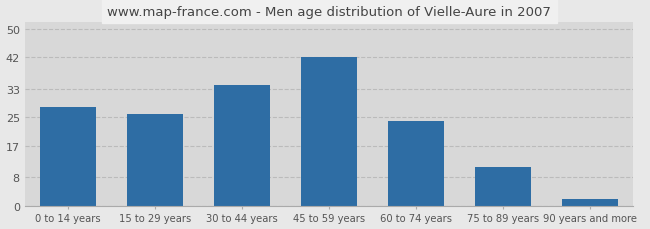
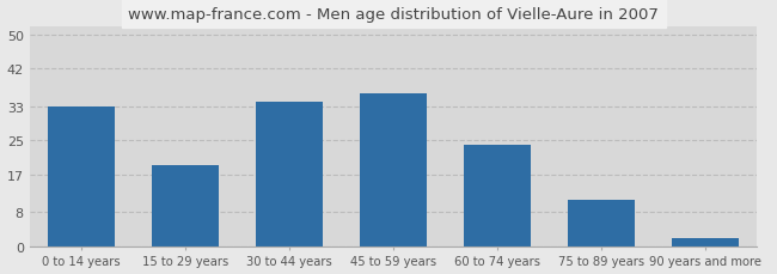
0 to 14 years: 28 -> 33
15 to 29 years: 26 -> 19
45 to 59 years: 42 -> 36
